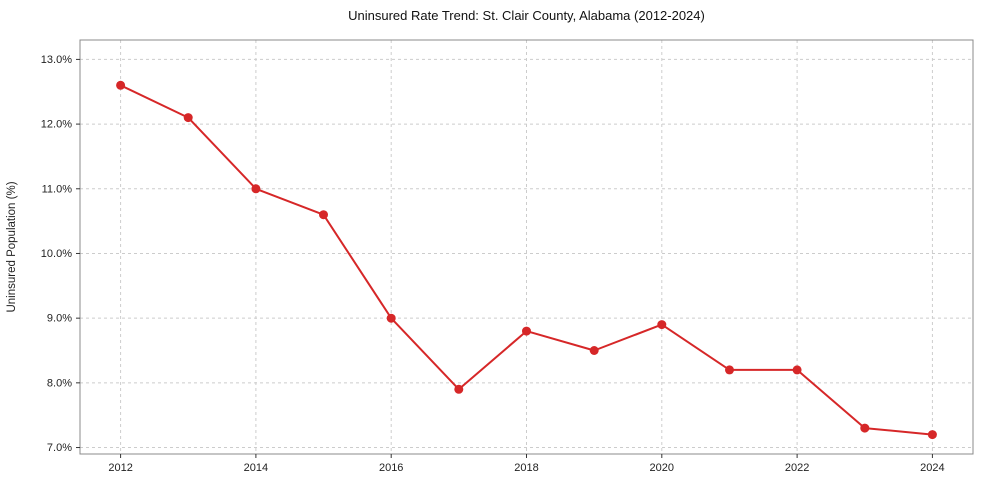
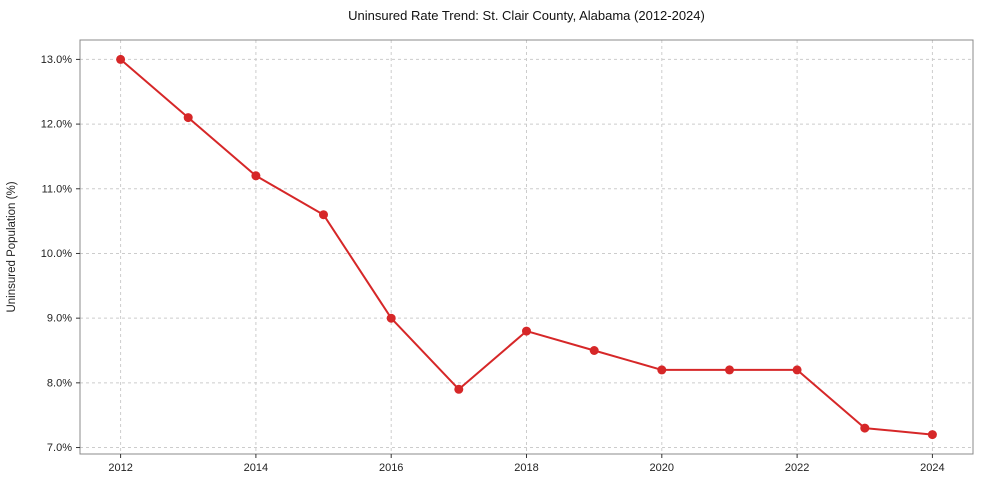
2012: 12.6% -> 13.0%
2014: 11.0% -> 11.2%
2020: 8.9% -> 8.2%
